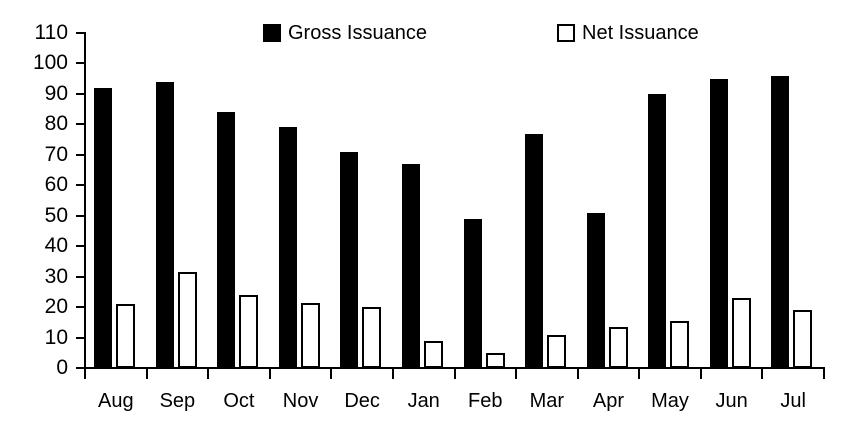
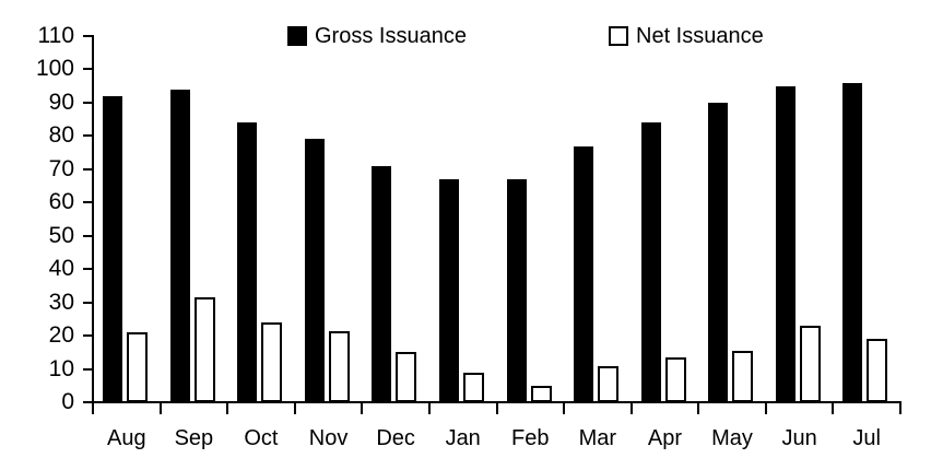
Net Issuance/Dec: 20 -> 15
Gross Issuance/Feb: 49 -> 67
Gross Issuance/Apr: 51 -> 84
